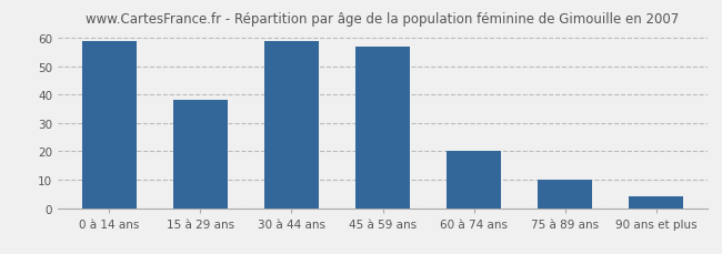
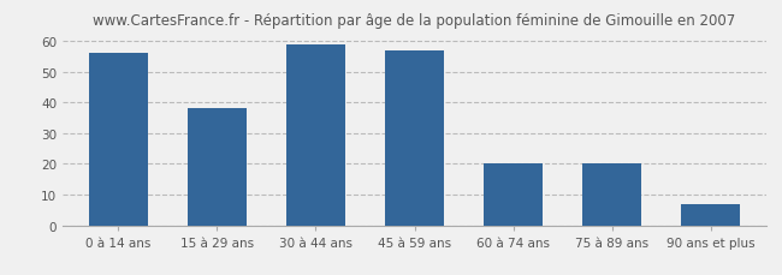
0 à 14 ans: 59 -> 56
75 à 89 ans: 10 -> 20
90 ans et plus: 4 -> 7
